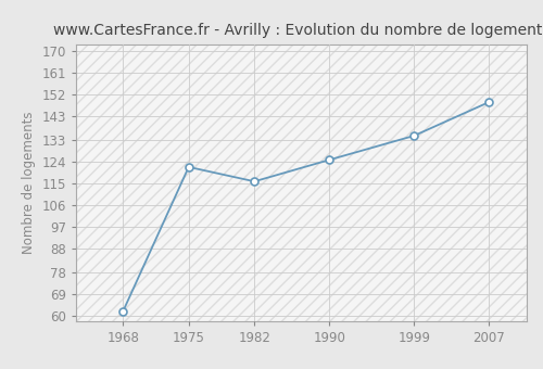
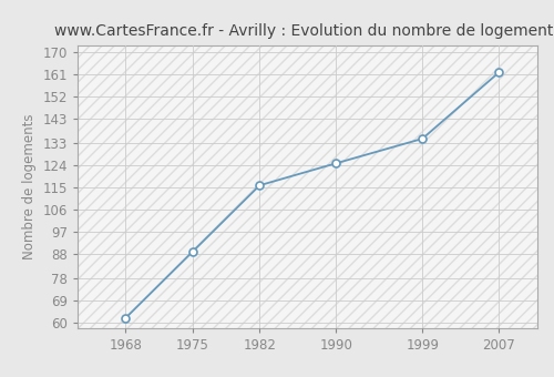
1975: 122 -> 89
2007: 149 -> 162
